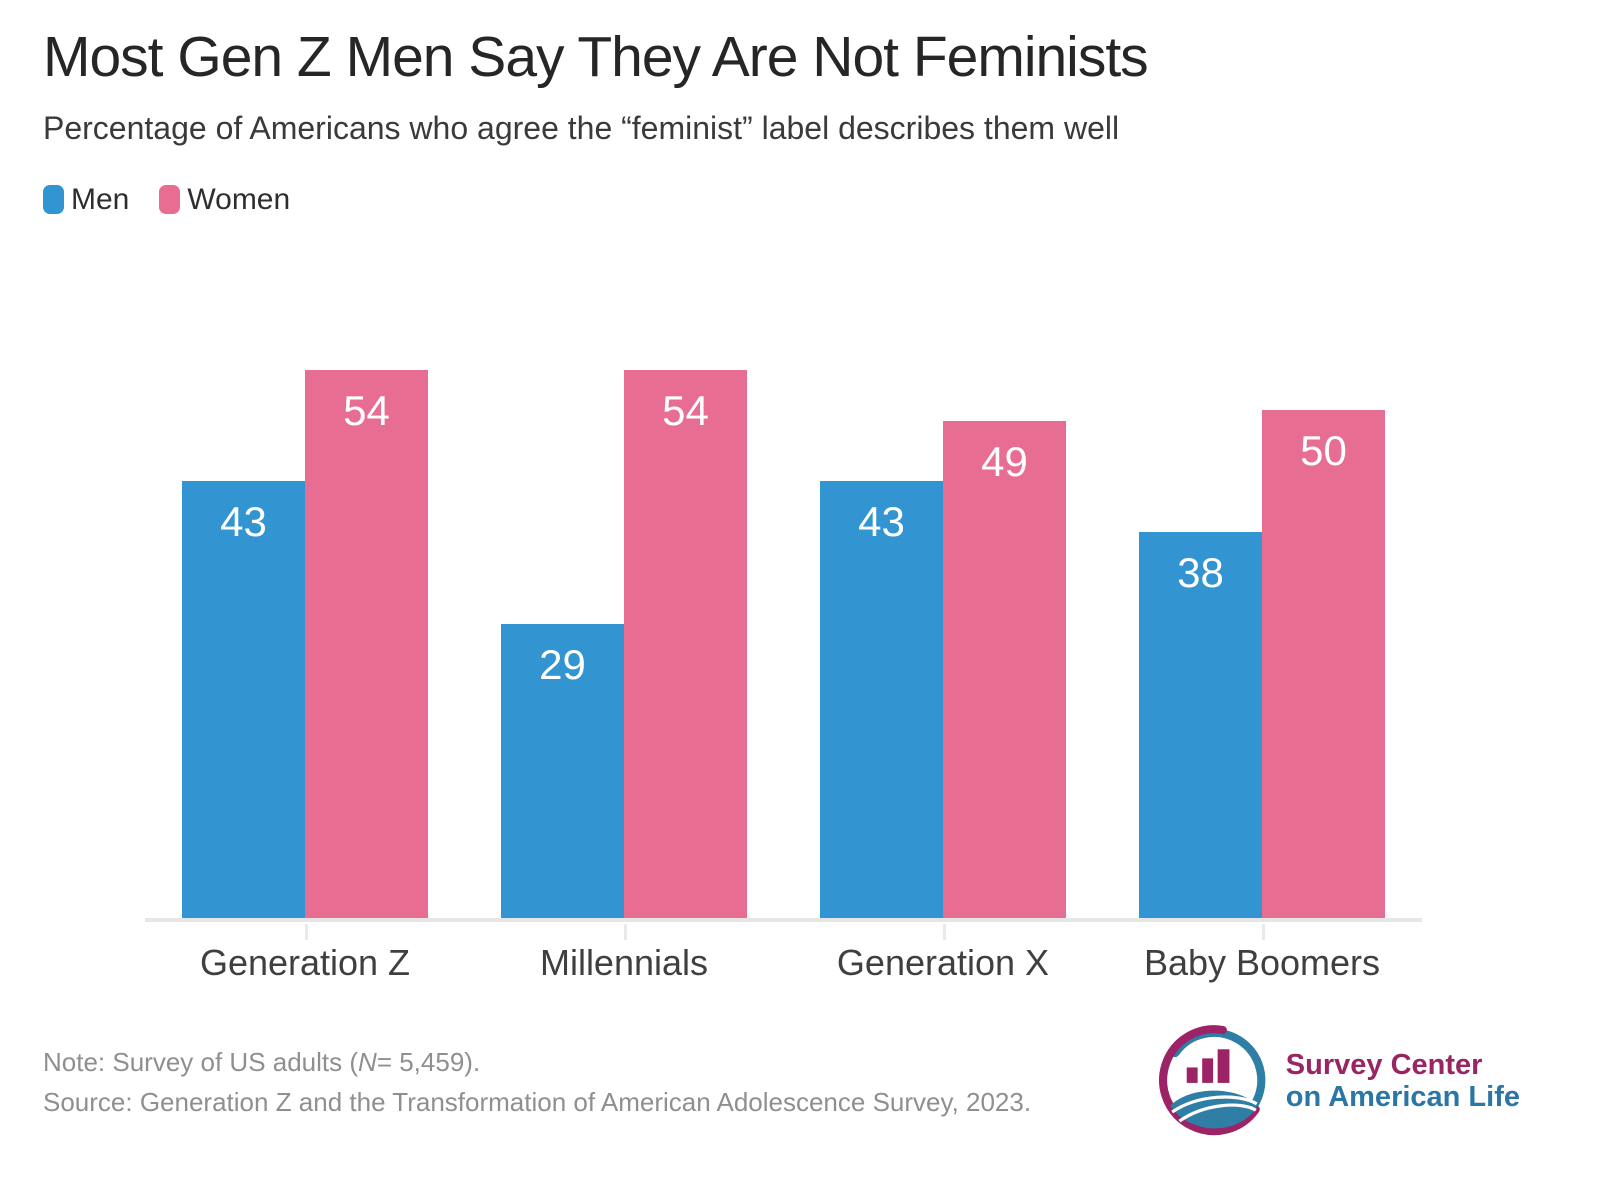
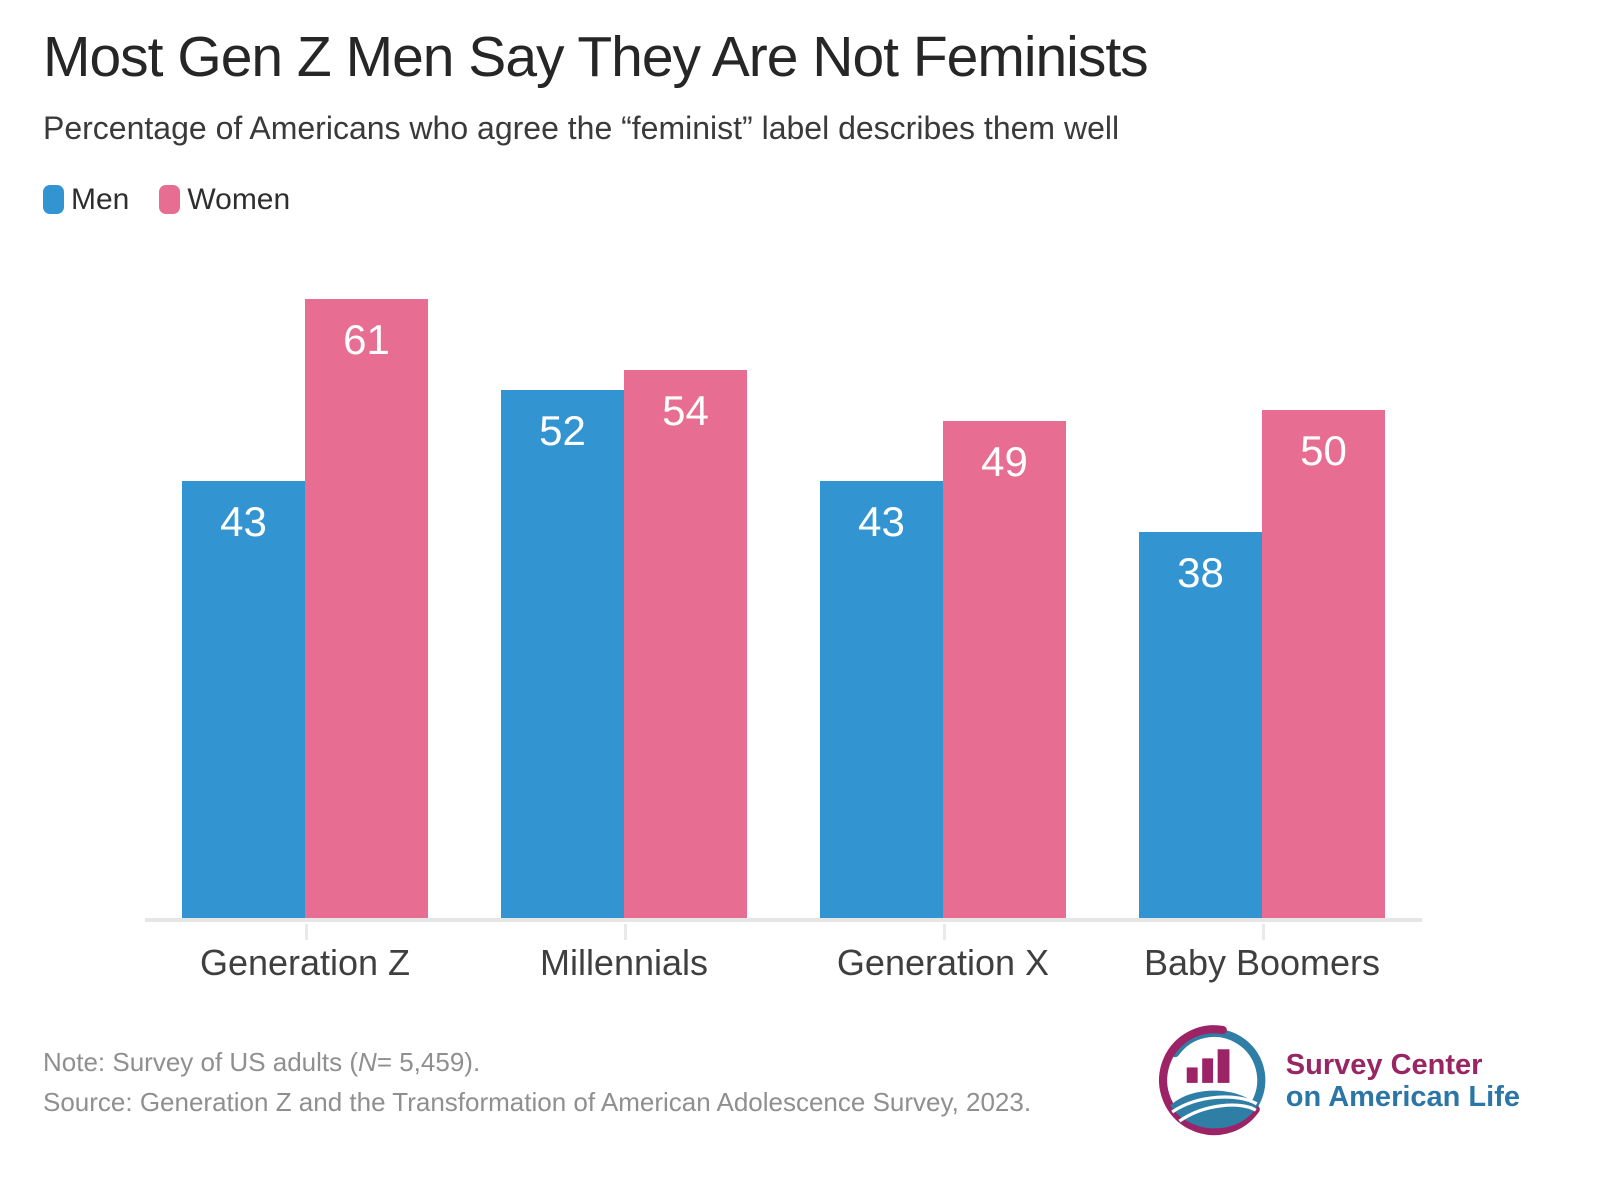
Women/Generation Z: 54 -> 61
Men/Millennials: 29 -> 52
